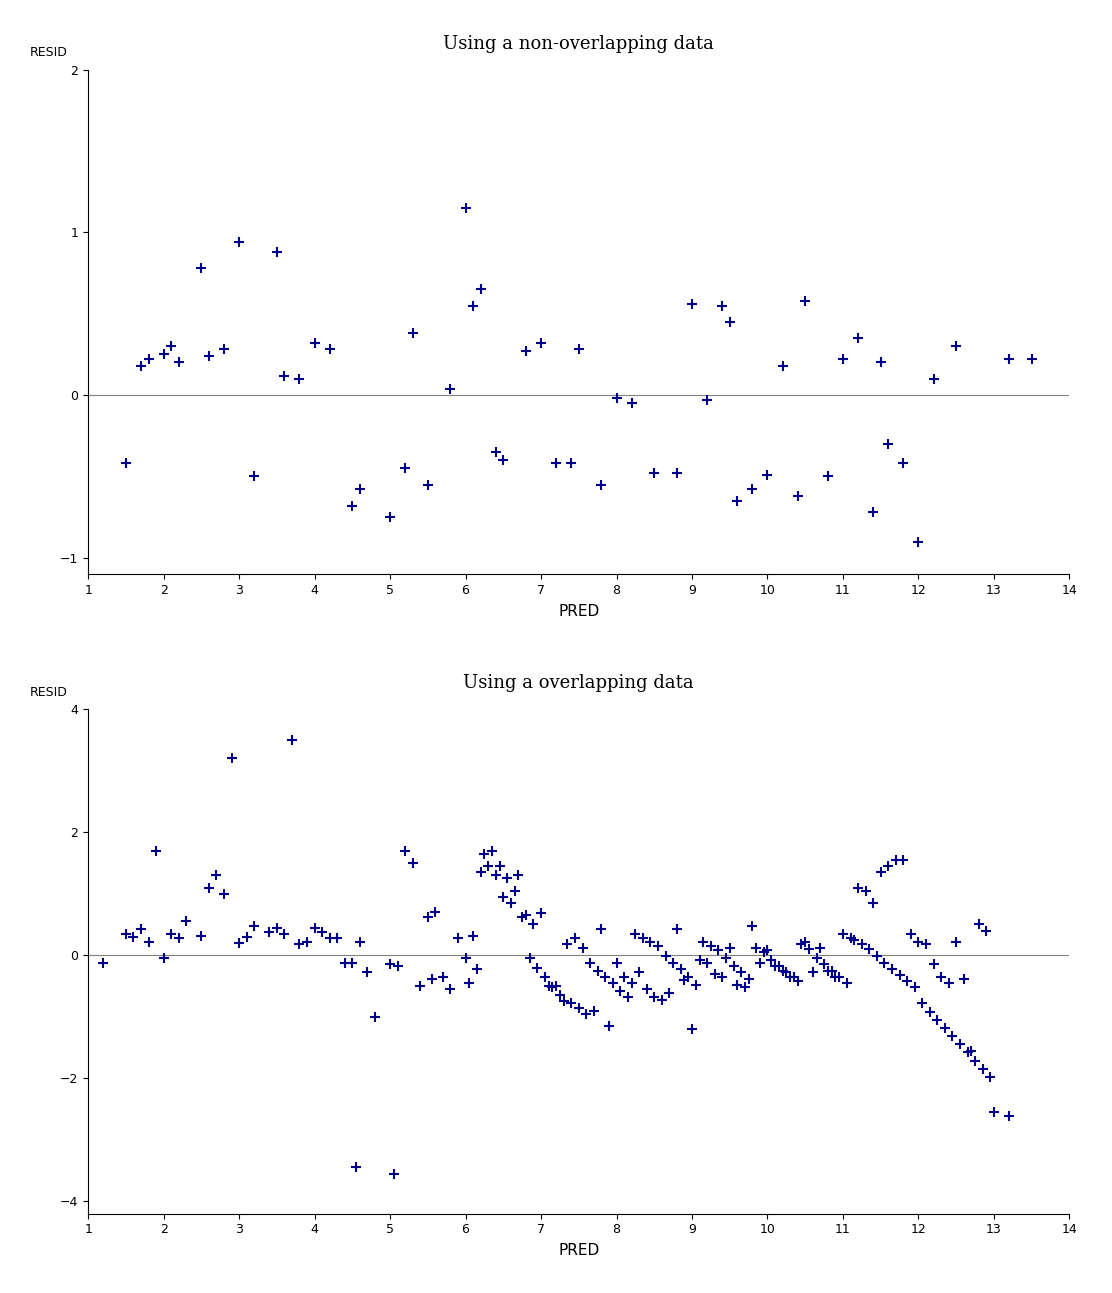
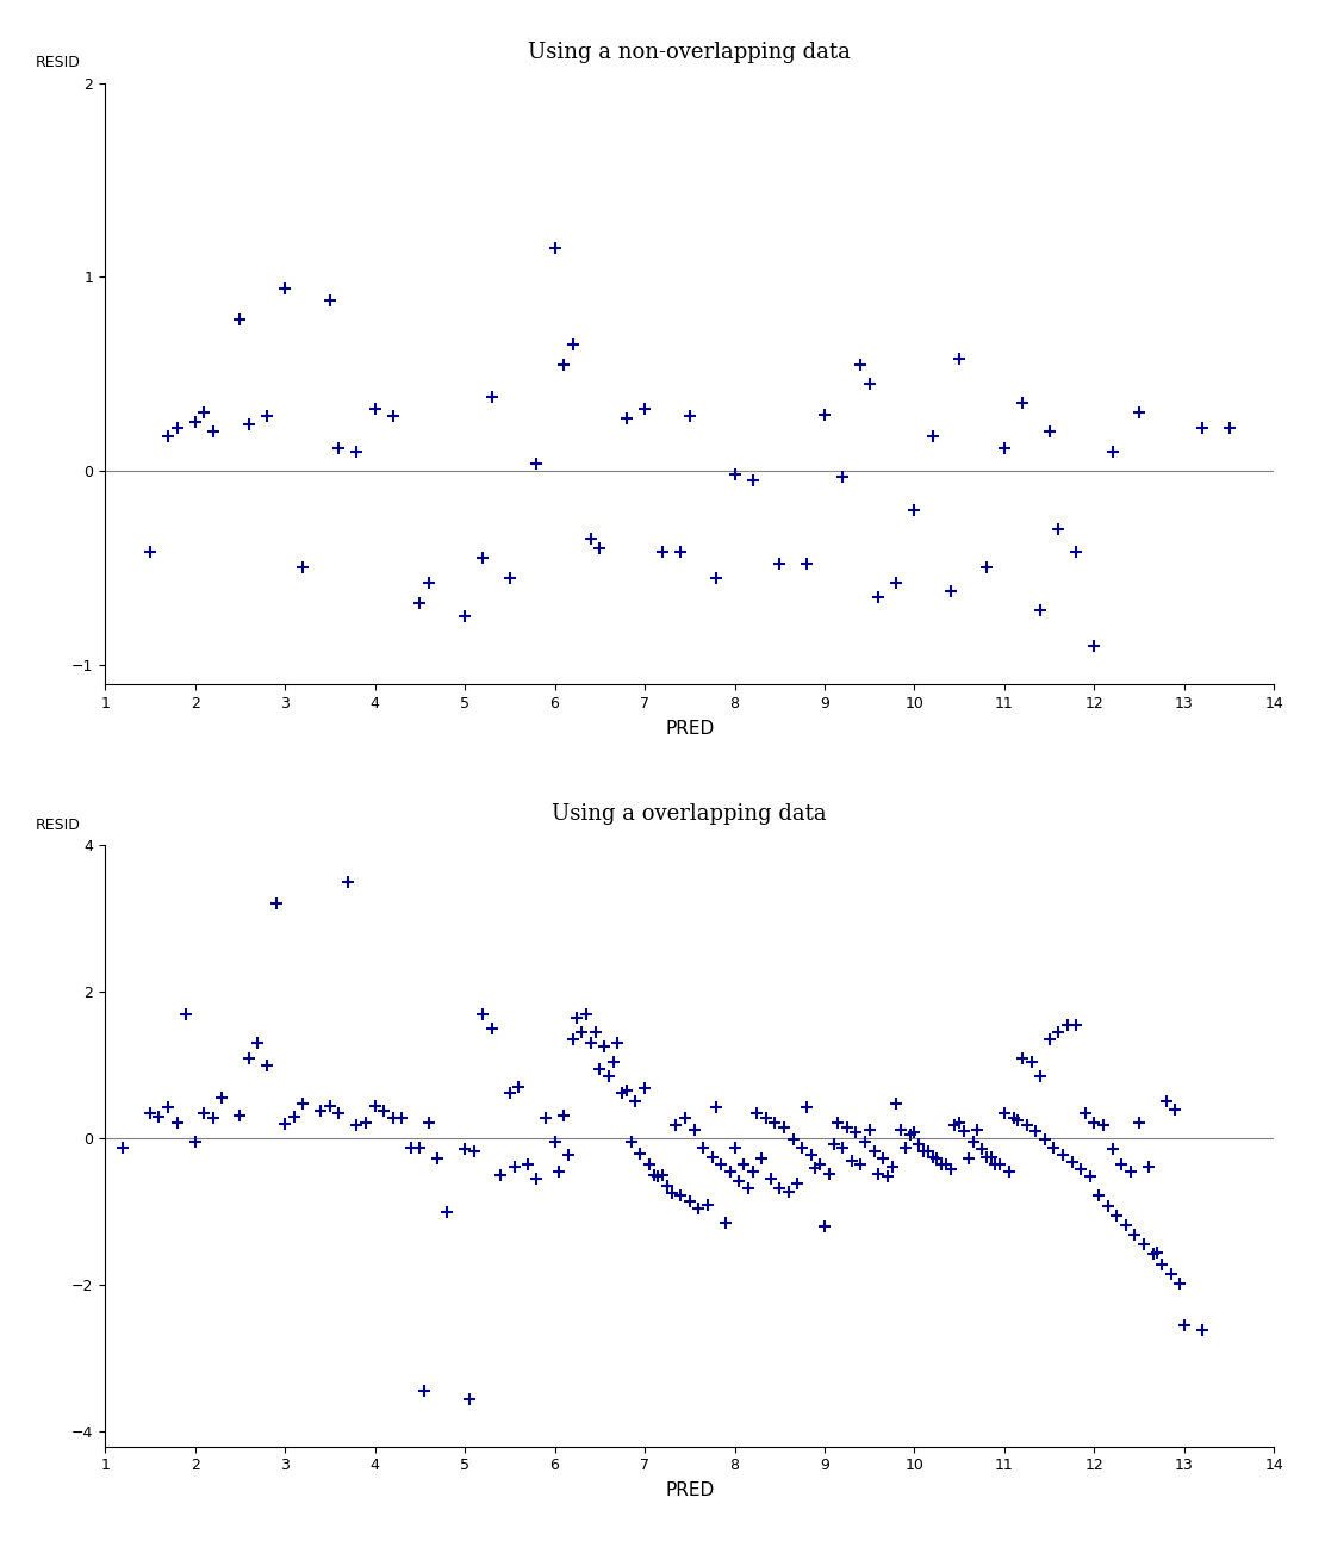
Using a non-overlapping data/9: 0.56 -> 0.29
Using a non-overlapping data/10: -0.49 -> -0.20
Using a non-overlapping data/11: 0.22 -> 0.12
